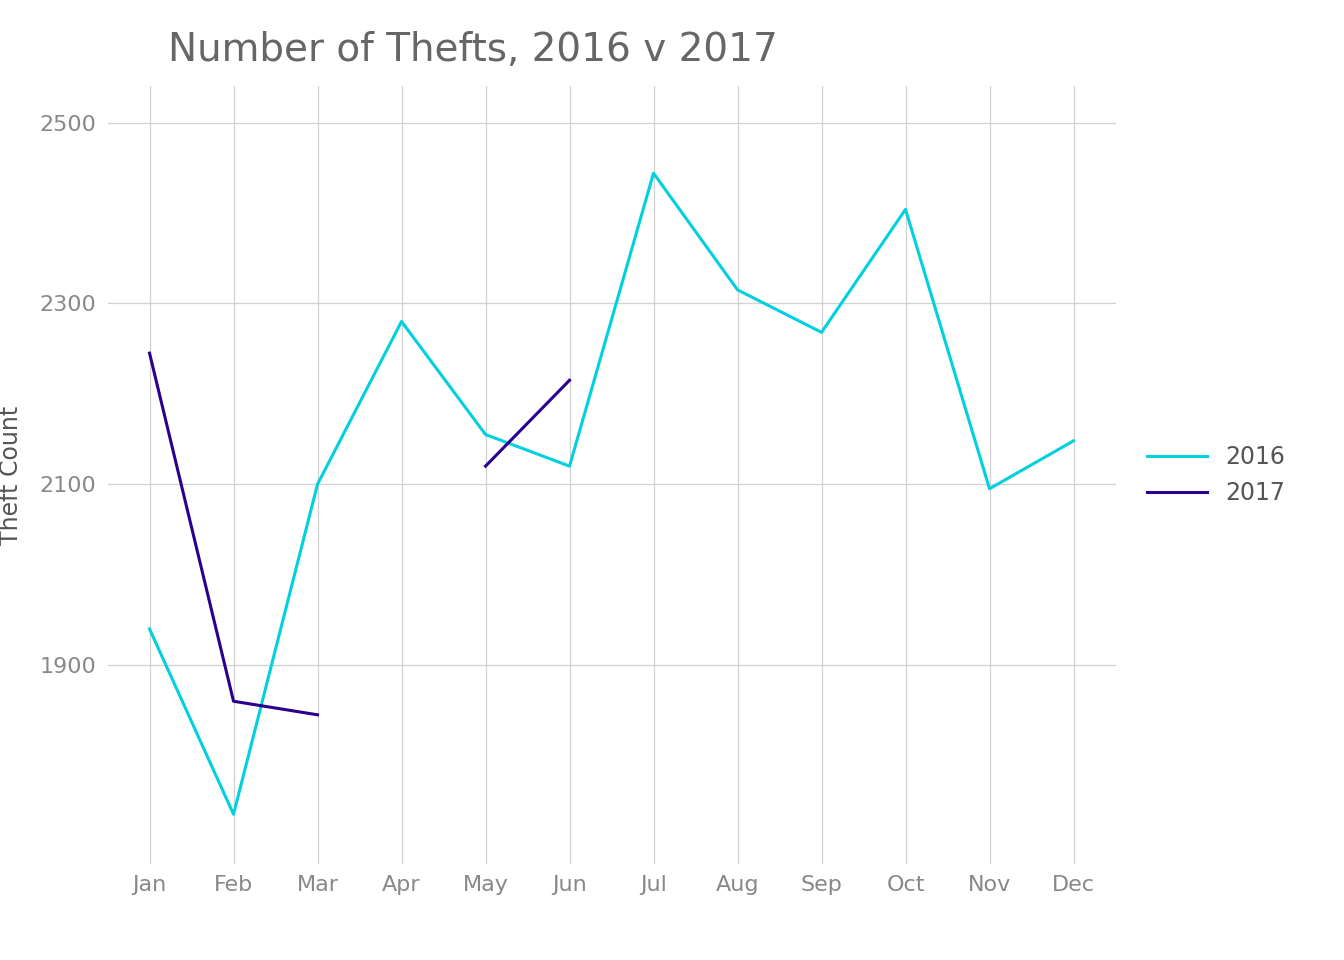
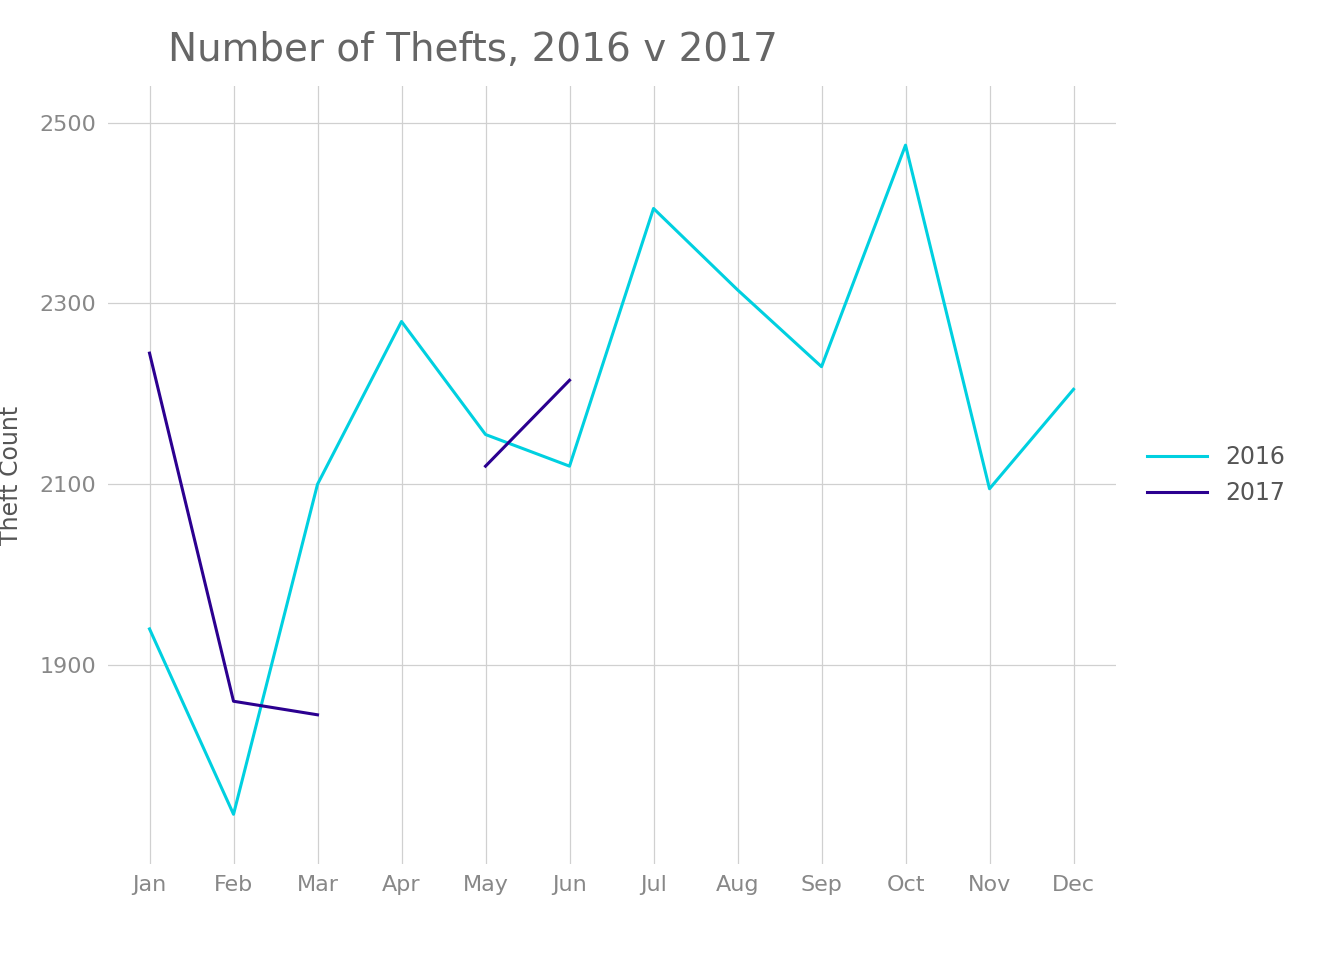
2016/Jul: 2444 -> 2405
2016/Sep: 2268 -> 2230
2016/Oct: 2404 -> 2475
2016/Dec: 2148 -> 2205
